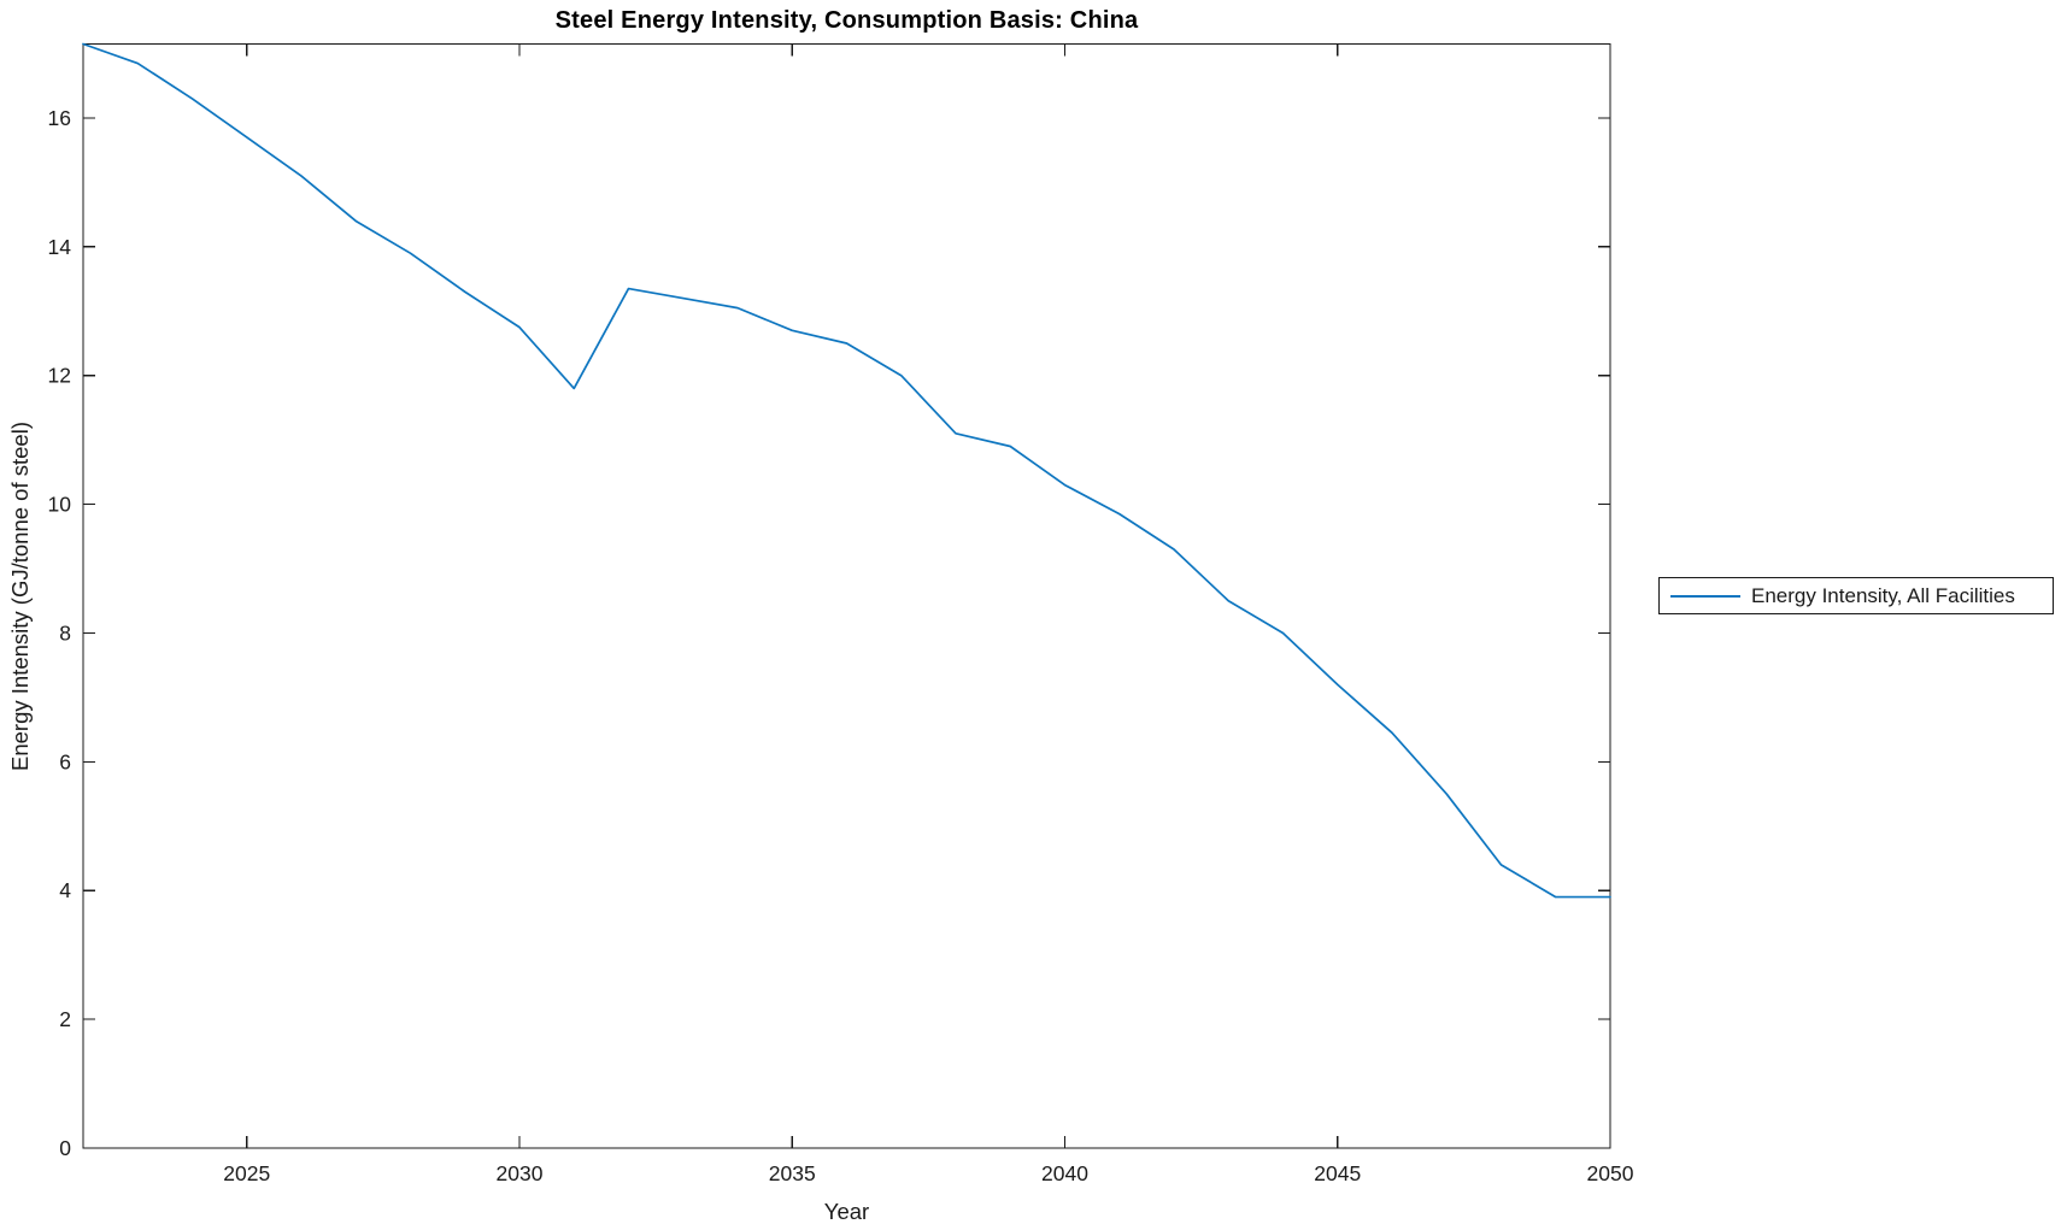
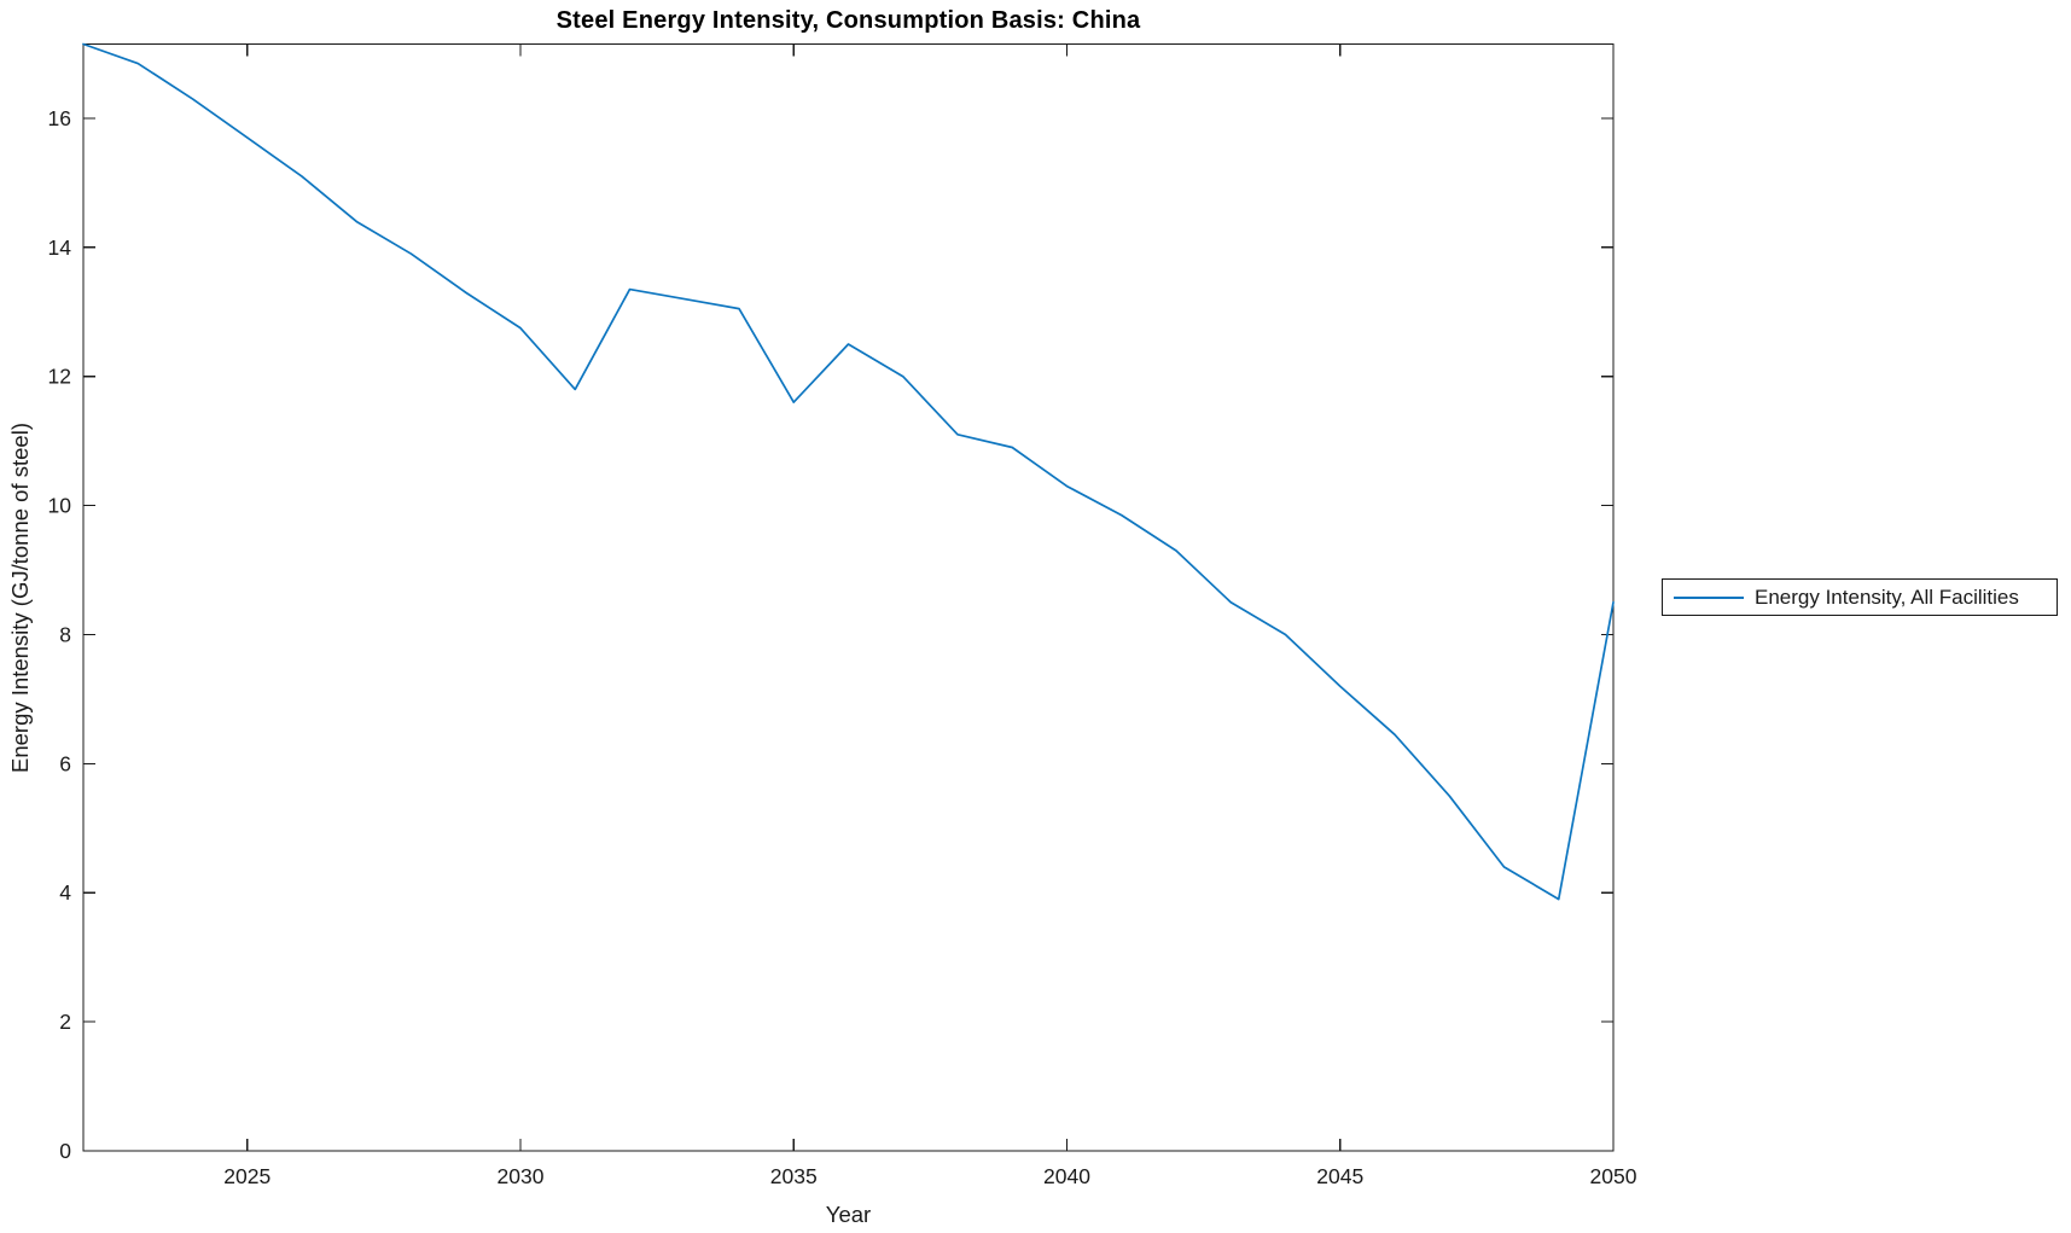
2035: 12.7 -> 11.6
2050: 3.9 -> 8.5
